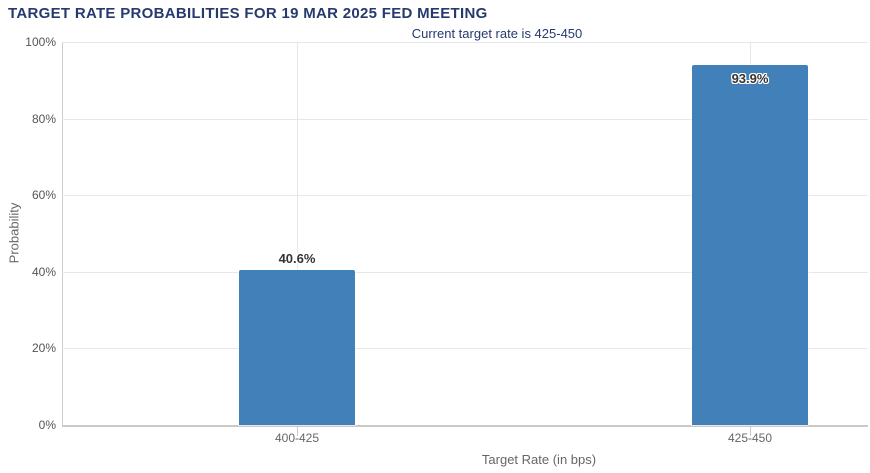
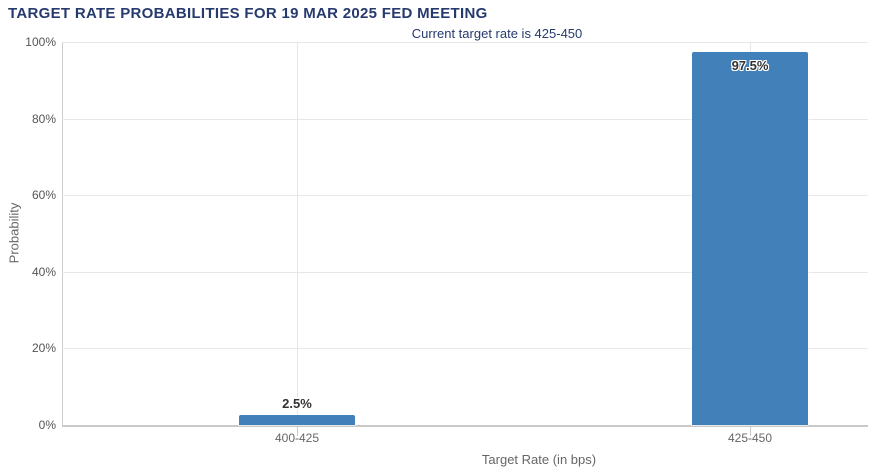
400-425: 40.6% -> 2.5%
425-450: 93.9% -> 97.5%
